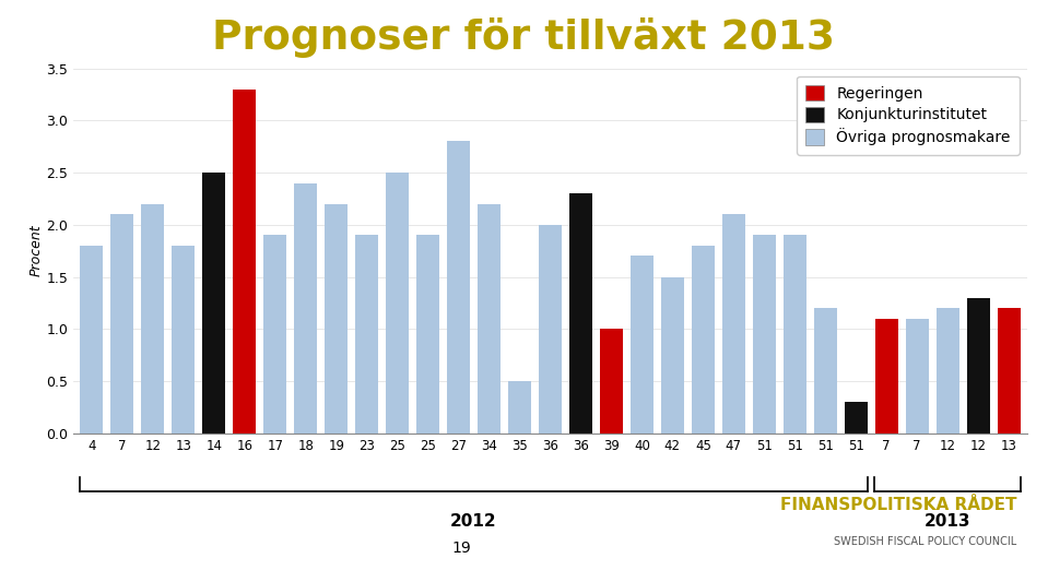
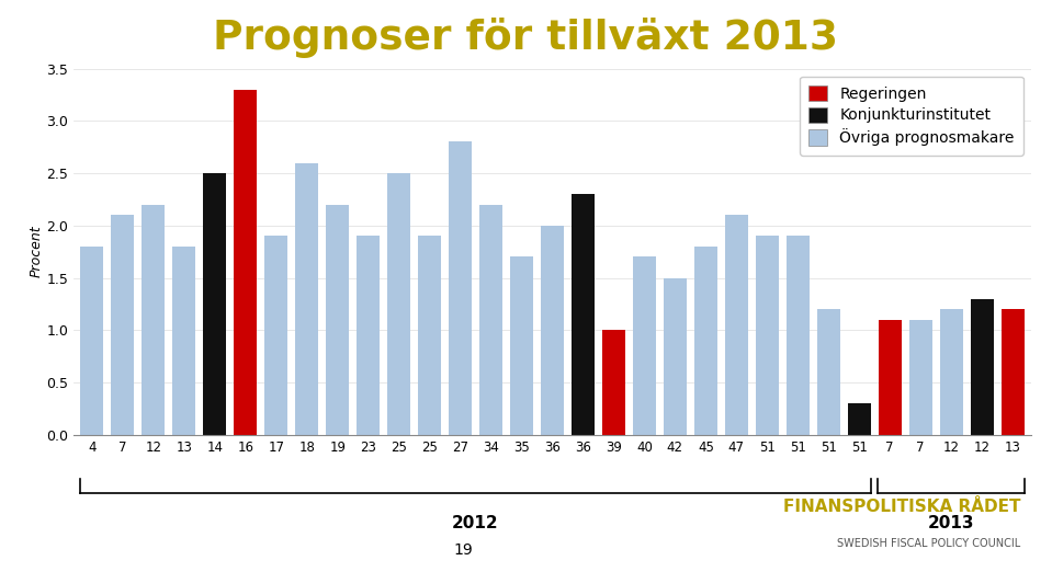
18: 2.4 -> 2.6
35: 0.5 -> 1.7
